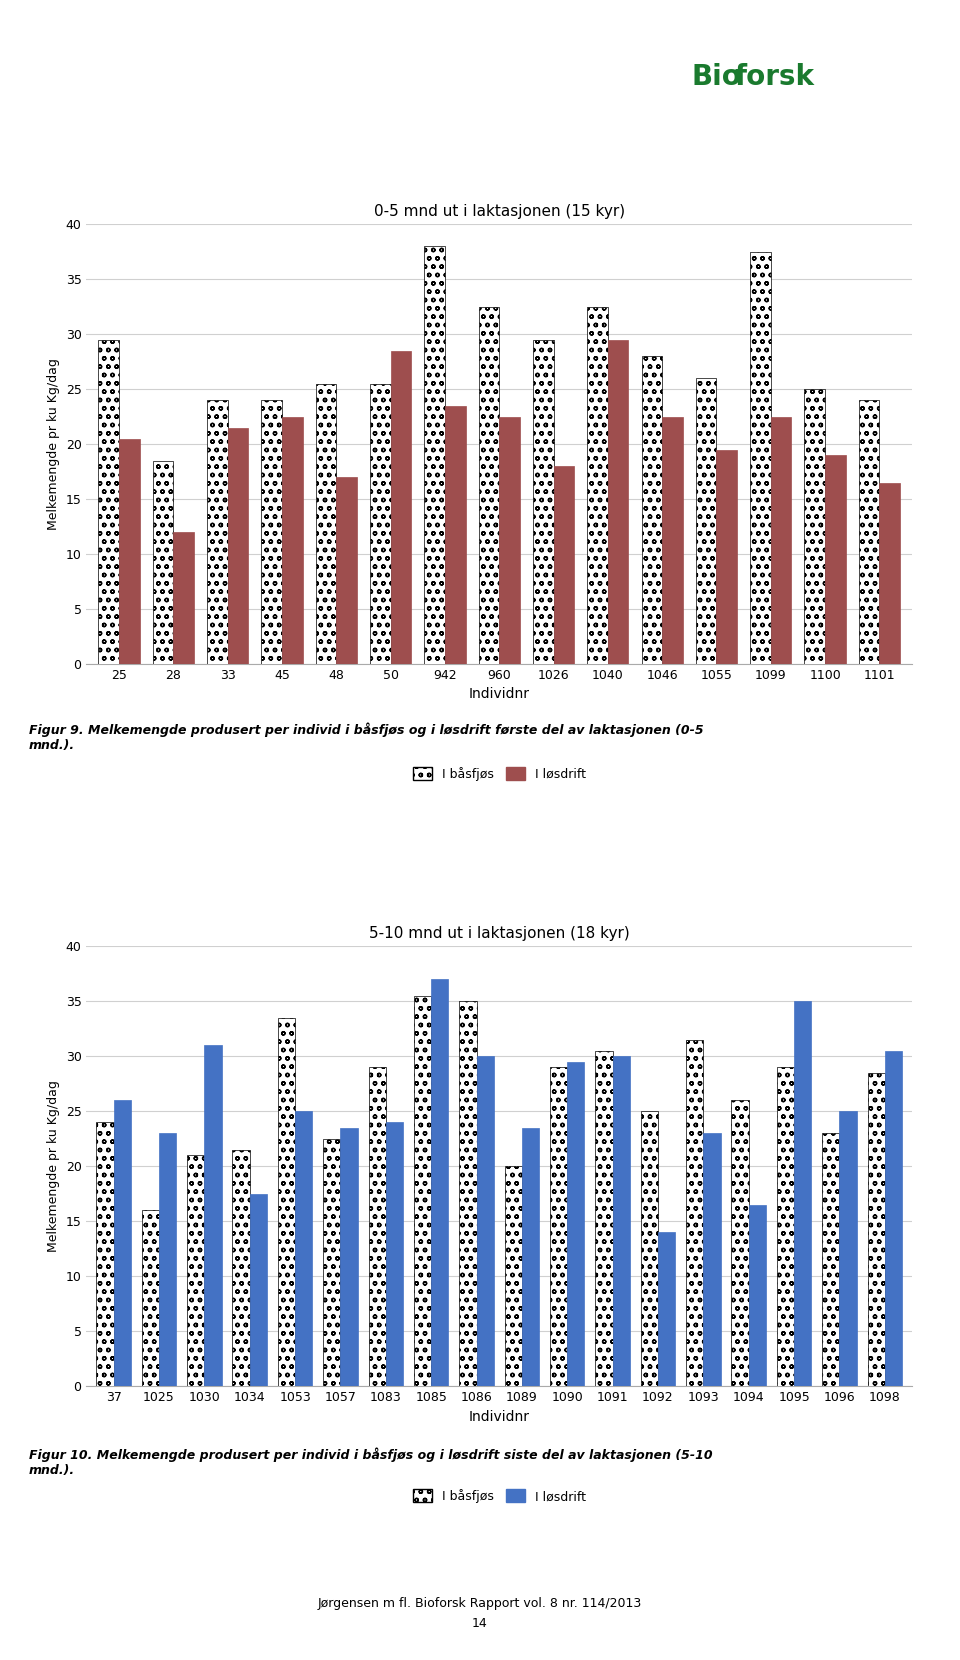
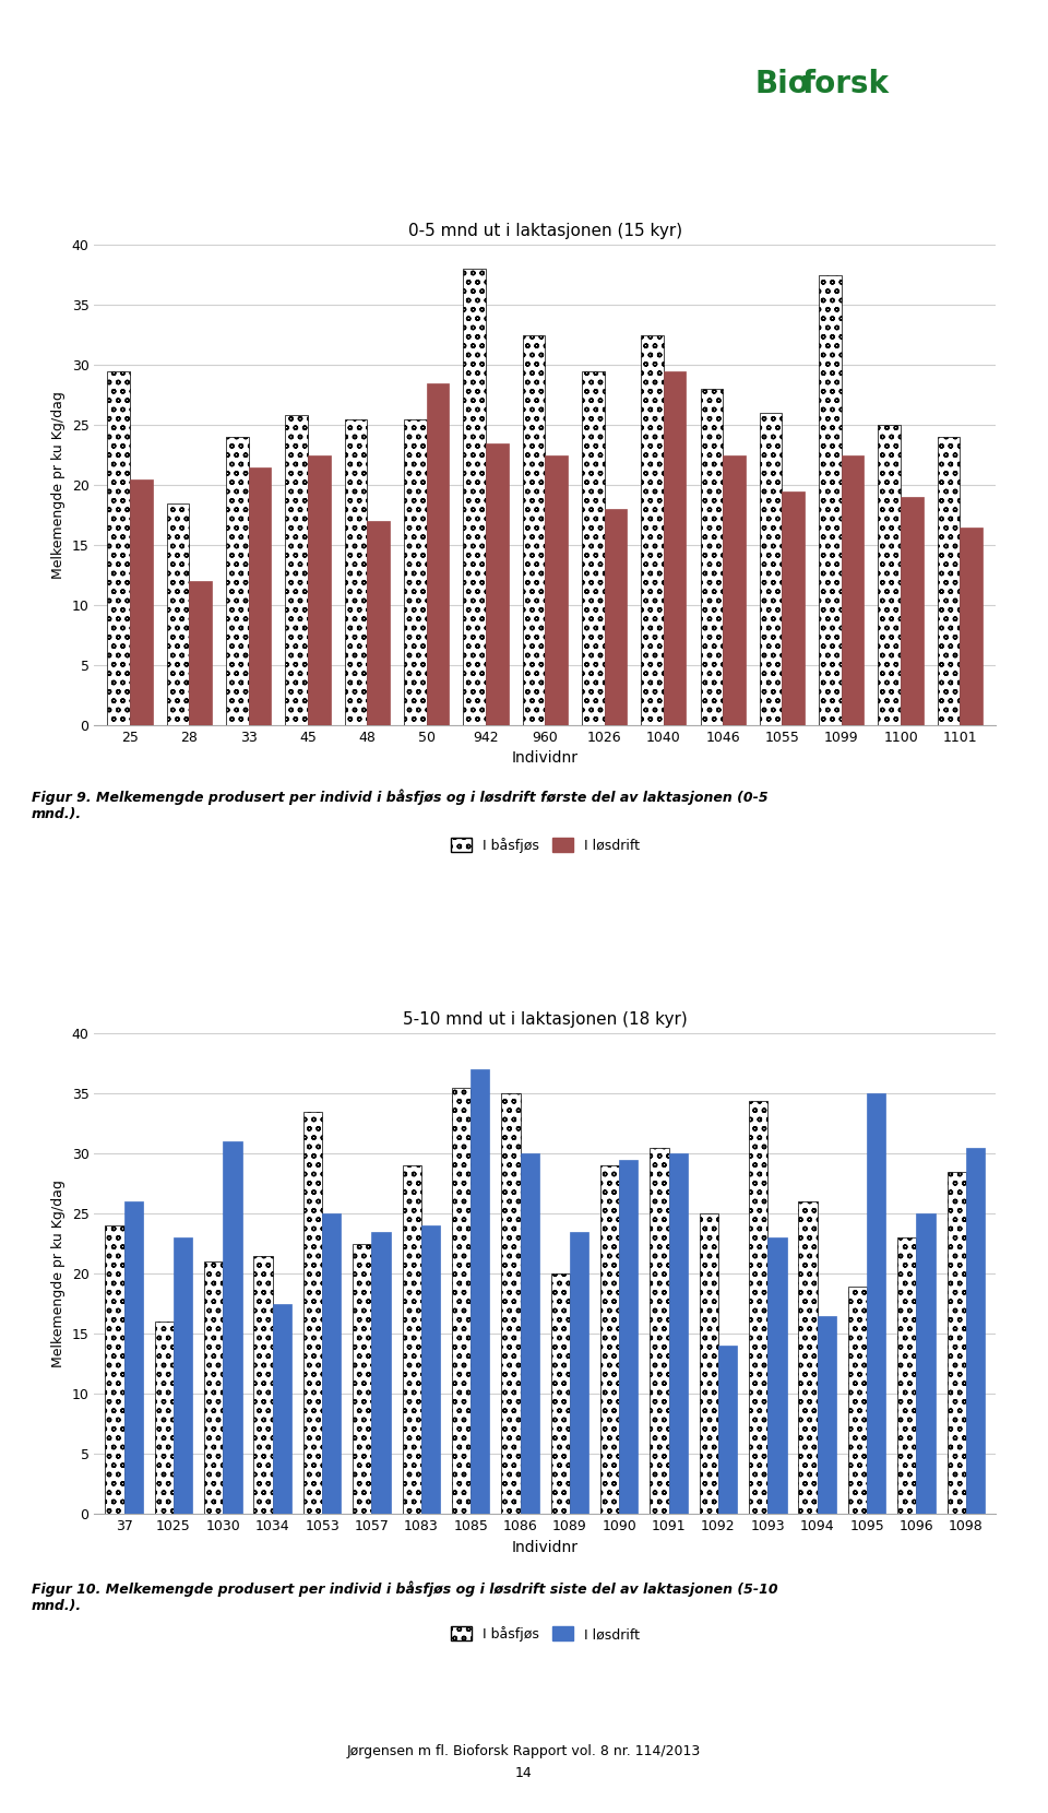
0-5 mnd ut i laktasjonen (15 kyr)/I båsfjøs/45: 24.0 -> 25.8
5-10 mnd ut i laktasjonen (18 kyr)/I båsfjøs/1093: 31.5 -> 34.4
5-10 mnd ut i laktasjonen (18 kyr)/I båsfjøs/1095: 29.0 -> 18.9
